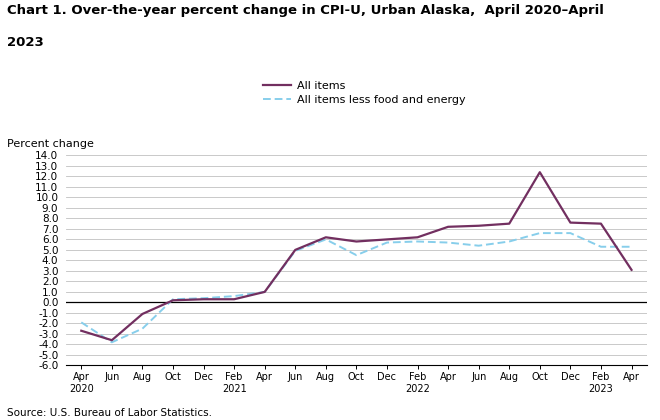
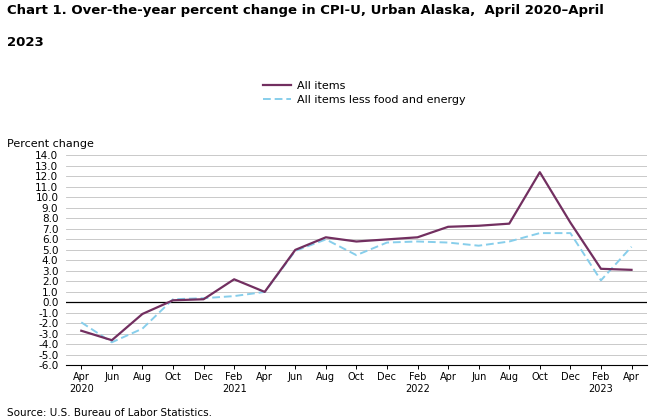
All items/Feb 2021: 0.3 -> 2.2
All items/Feb 2023: 7.5 -> 3.2
All items less food and energy/Feb 2023: 5.3 -> 2.1
